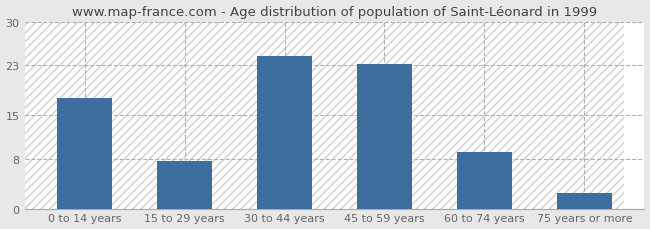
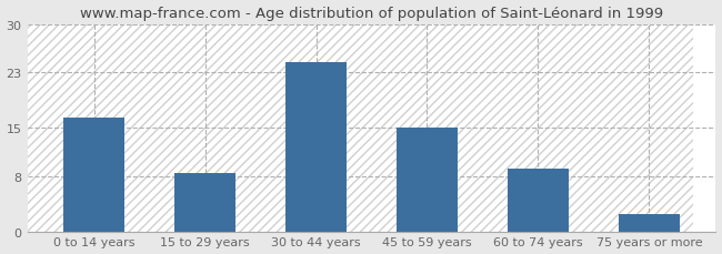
0 to 14 years: 17.8 -> 16.5
15 to 29 years: 7.6 -> 8.5
45 to 59 years: 23.2 -> 15.0
